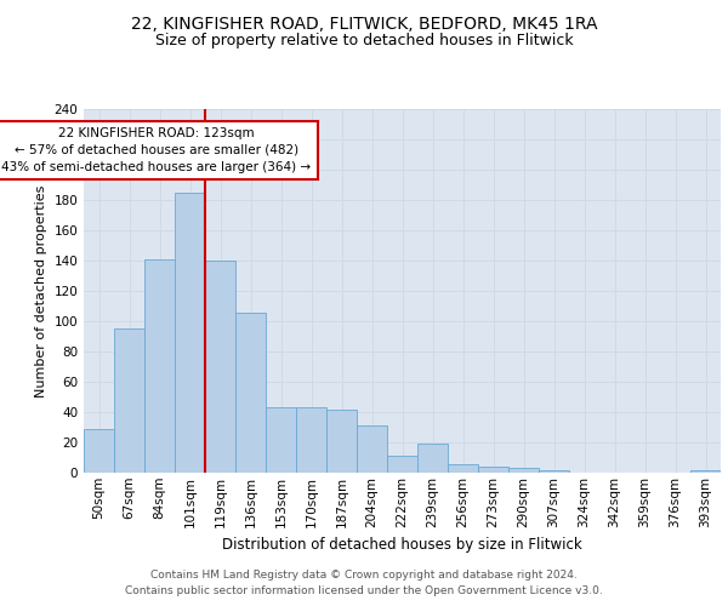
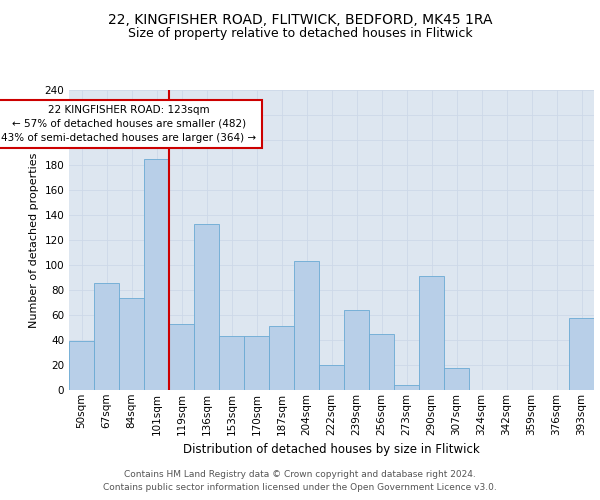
50sqm: 29 -> 39
67sqm: 95 -> 86
84sqm: 141 -> 74
119sqm: 140 -> 53
136sqm: 106 -> 133
187sqm: 42 -> 51
204sqm: 31 -> 103
222sqm: 11 -> 20
239sqm: 19 -> 64
256sqm: 6 -> 45
290sqm: 3 -> 91
307sqm: 2 -> 18
393sqm: 2 -> 58
